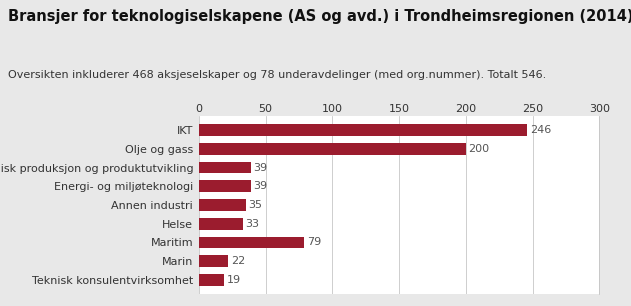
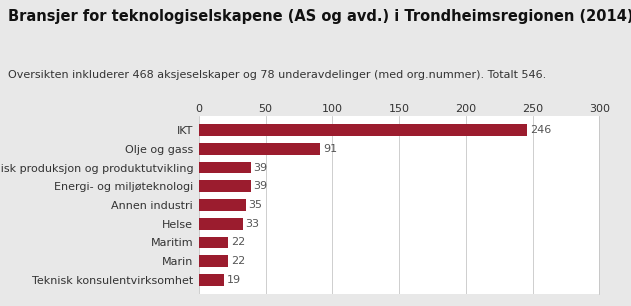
Olje og gass: 200 -> 91
Maritim: 79 -> 22
